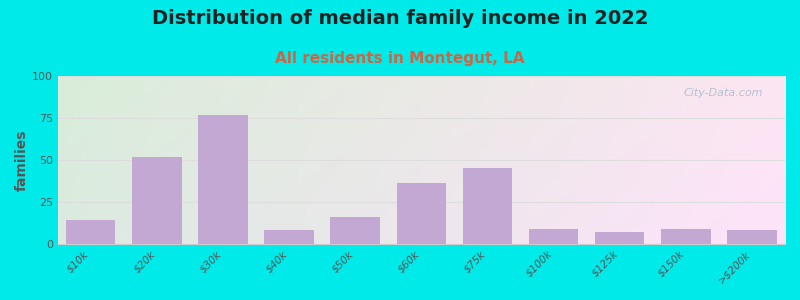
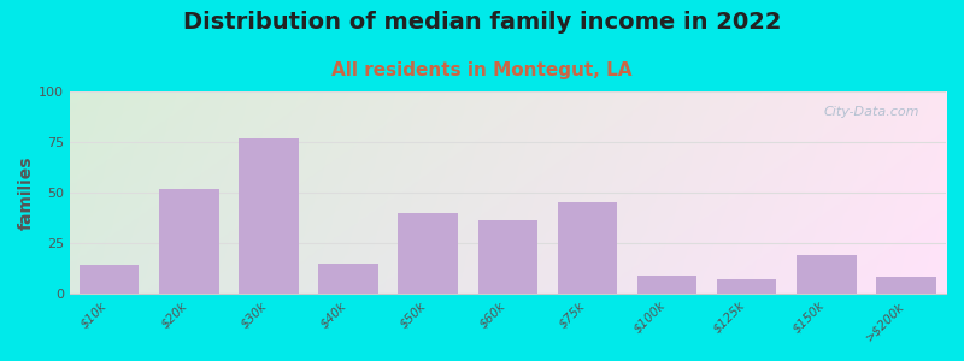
$40k: 8 -> 15
$50k: 16 -> 40
$150k: 9 -> 19
